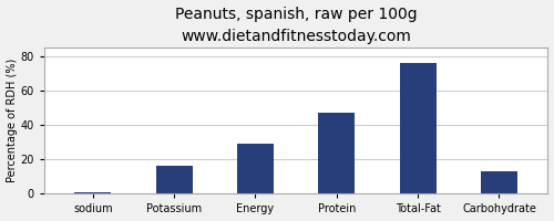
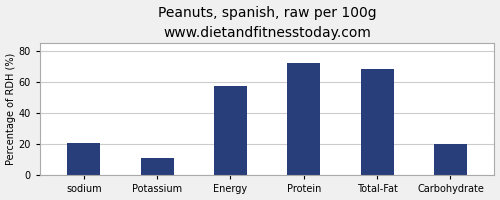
sodium: 1 -> 21
Potassium: 16 -> 11
Energy: 29 -> 57
Protein: 47 -> 72
Total-Fat: 76 -> 68
Carbohydrate: 13 -> 20
